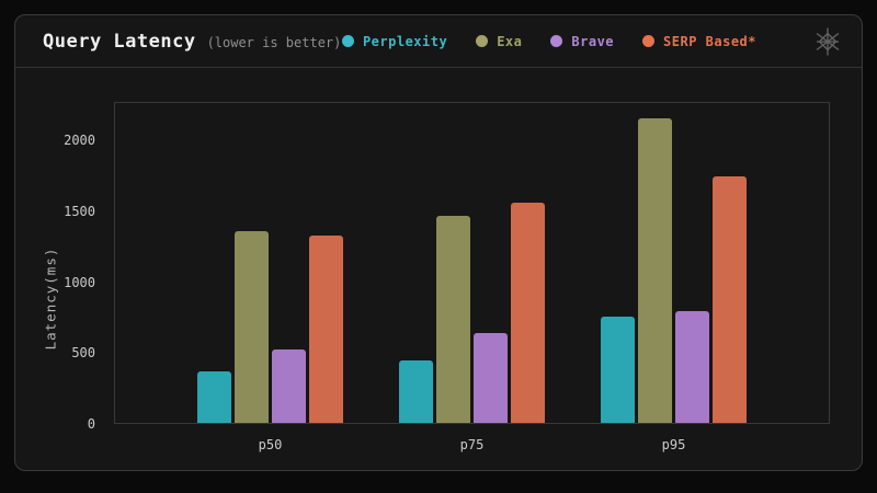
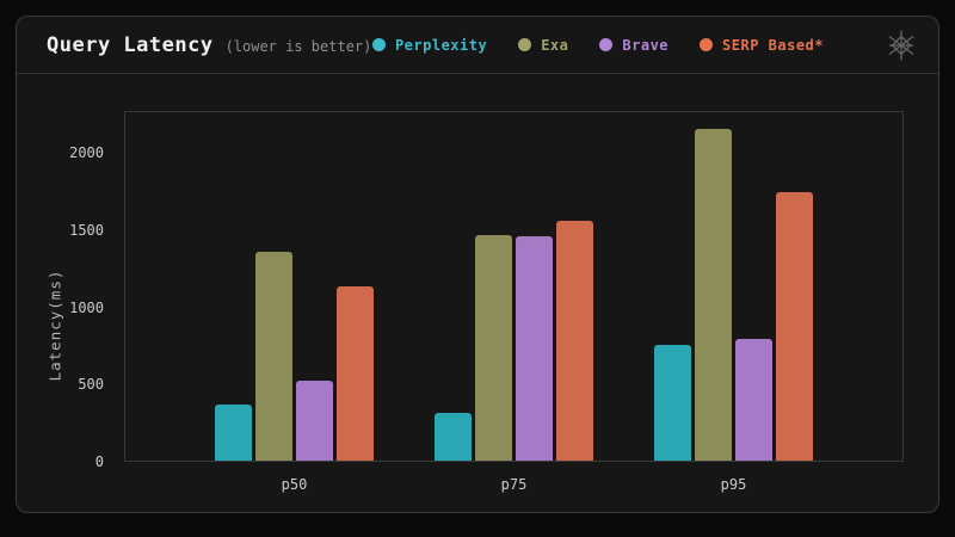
SERP Based*/p50: 1320 -> 1130
Perplexity/p75: 440 -> 310
Brave/p75: 630 -> 1450
